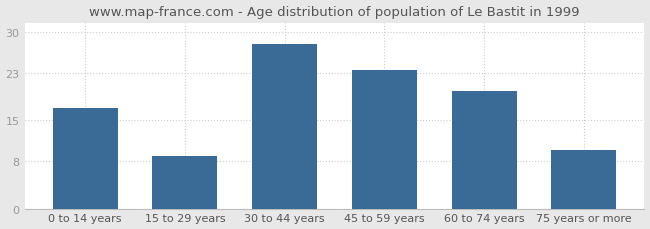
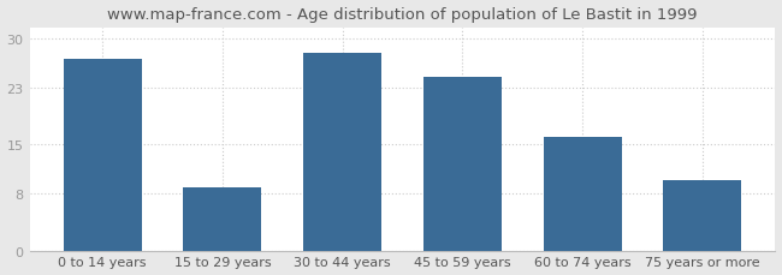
0 to 14 years: 17.0 -> 27.0
45 to 59 years: 23.5 -> 24.6
60 to 74 years: 20.0 -> 16.0
